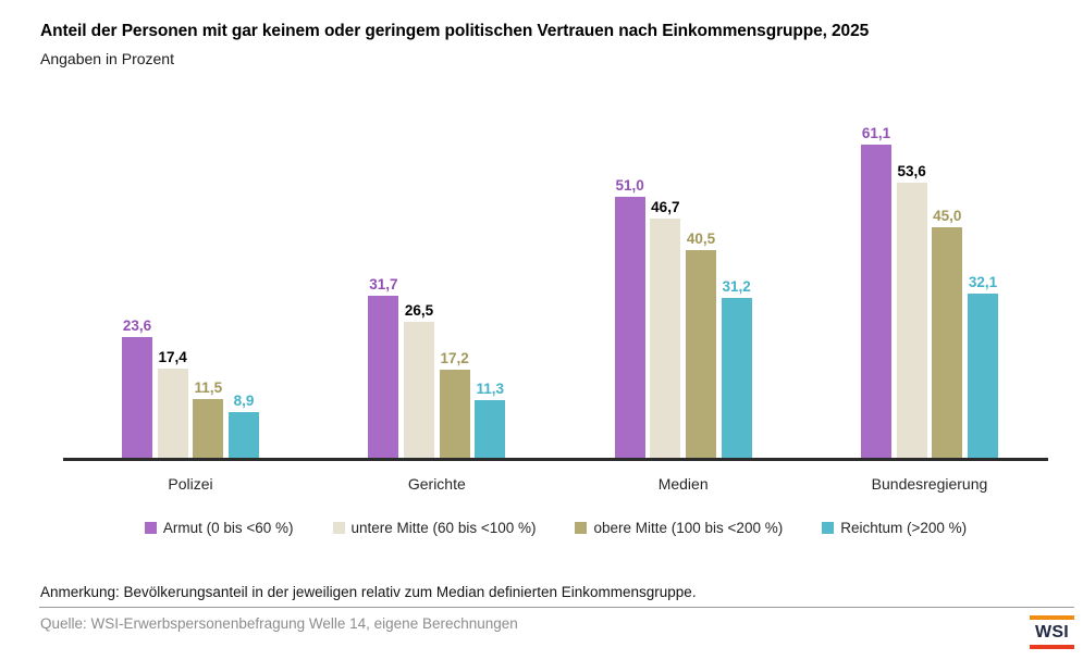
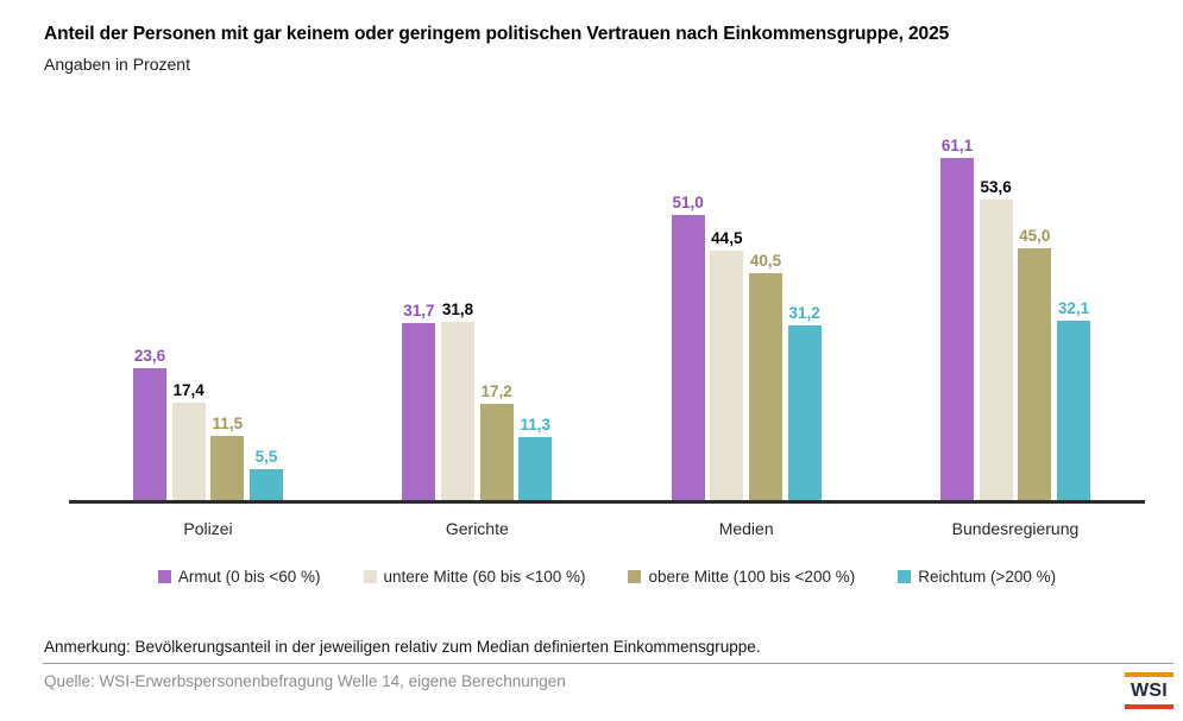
Reichtum (>200 %)/Polizei: 8,9 -> 5,5
untere Mitte (60 bis <100 %)/Gerichte: 26,5 -> 31,8
untere Mitte (60 bis <100 %)/Medien: 46,7 -> 44,5
